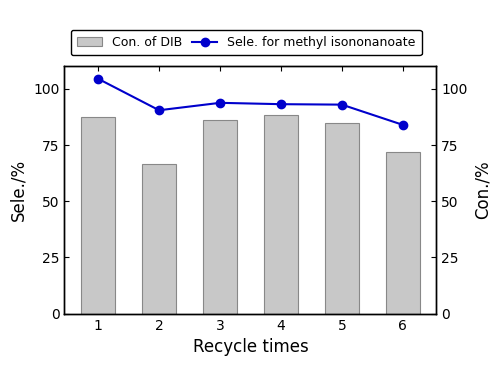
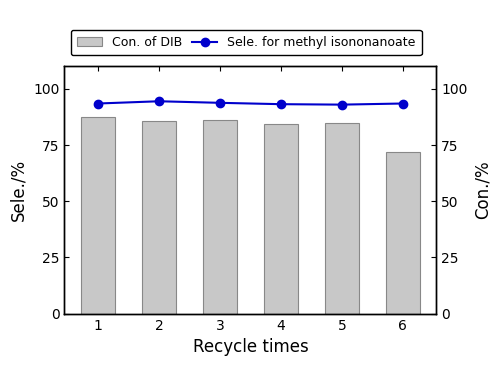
Sele. for methyl isononanoate/1: 104.5 -> 93.5
Con. of DIB/2: 66.5 -> 85.5
Sele. for methyl isononanoate/2: 90.5 -> 94.5
Con. of DIB/4: 88.5 -> 84.5
Sele. for methyl isononanoate/6: 84.0 -> 93.5
